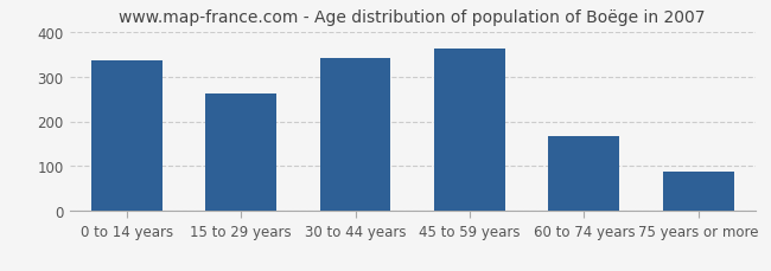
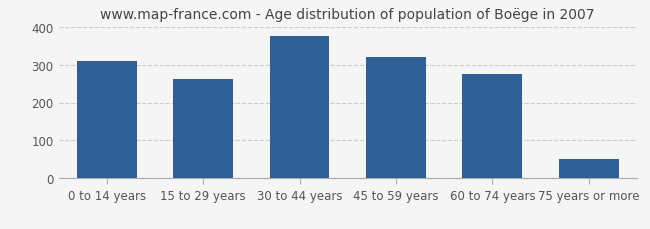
0 to 14 years: 335 -> 310
30 to 44 years: 342 -> 375
45 to 59 years: 362 -> 320
60 to 74 years: 166 -> 275
75 years or more: 89 -> 50
